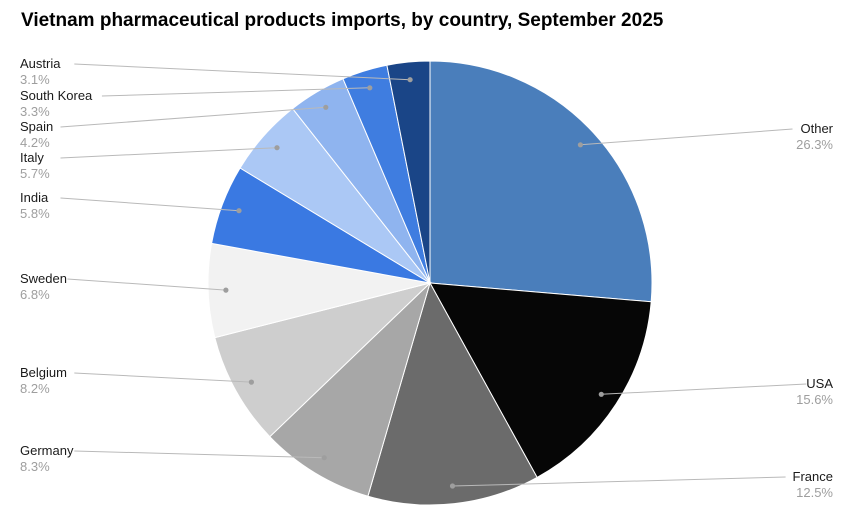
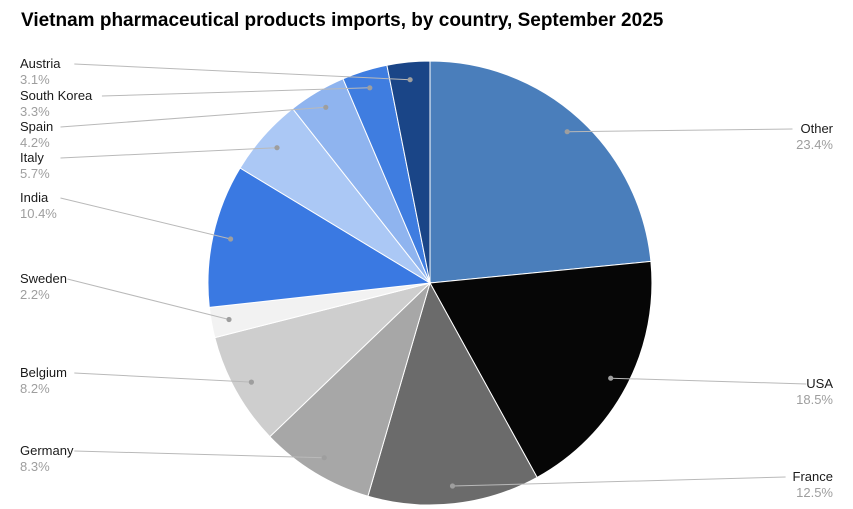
Other: 26.3% -> 23.4%
USA: 15.6% -> 18.5%
Sweden: 6.8% -> 2.2%
India: 5.8% -> 10.4%
